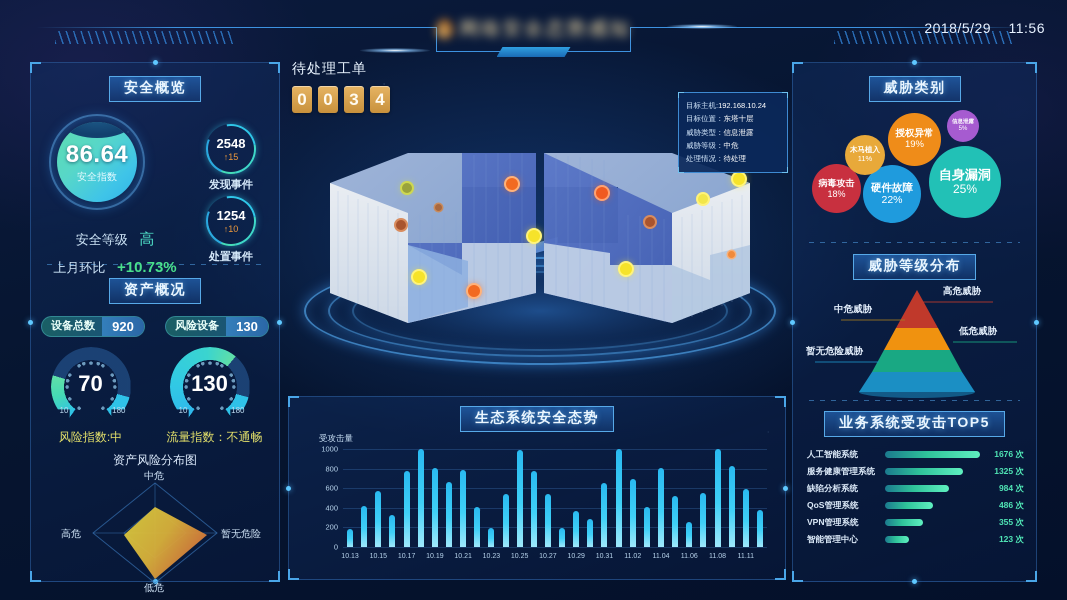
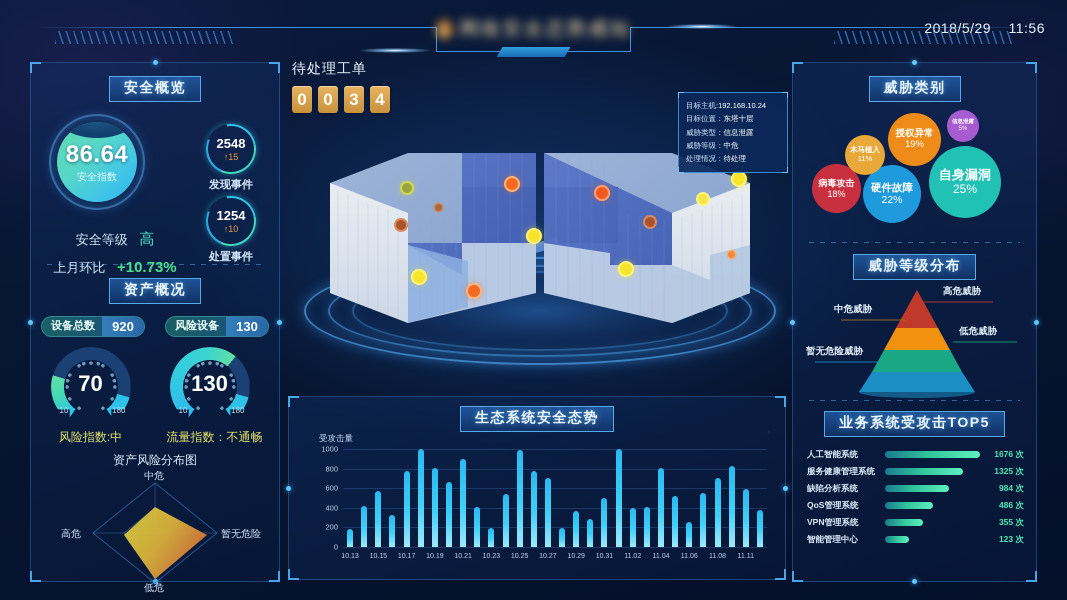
10.21: 800 -> 900
10.27: 500 -> 700
10.31: 700 -> 500
11.02: 700 -> 400
11.08: 1000 -> 700
